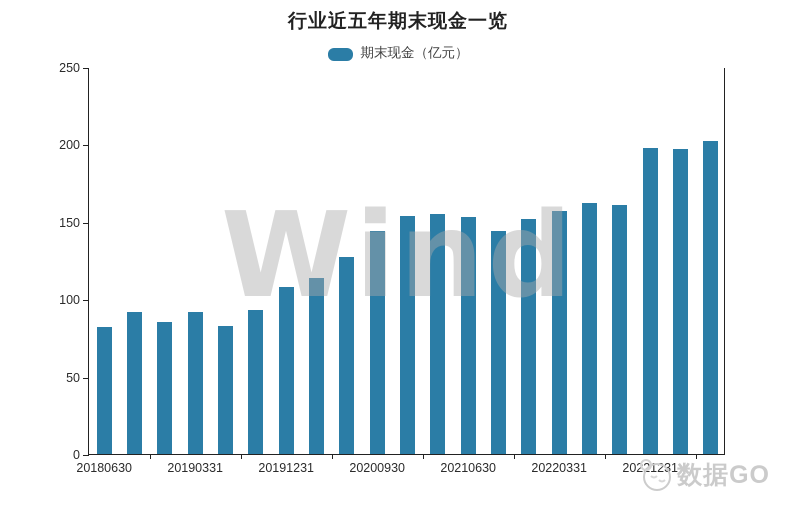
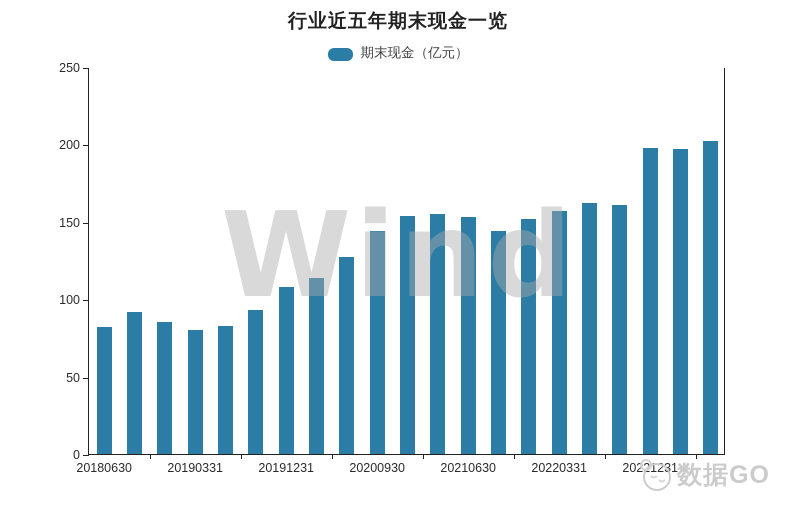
20190331: 92 -> 80
